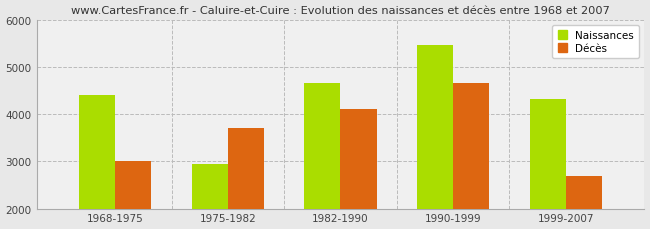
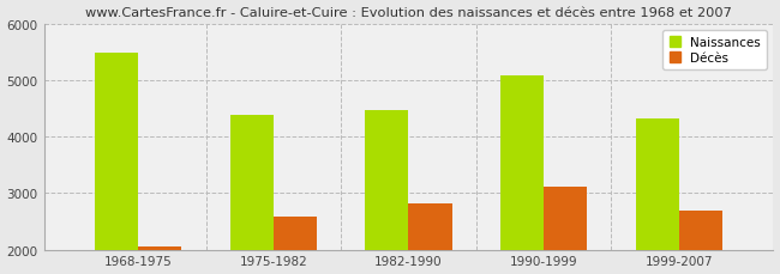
Naissances/1968-1975: 4400 -> 5480
Décès/1968-1975: 3000 -> 2050
Naissances/1975-1982: 2950 -> 4380
Décès/1975-1982: 3700 -> 2580
Naissances/1982-1990: 4650 -> 4470
Décès/1982-1990: 4100 -> 2820
Naissances/1990-1999: 5450 -> 5090
Décès/1990-1999: 4650 -> 3120
